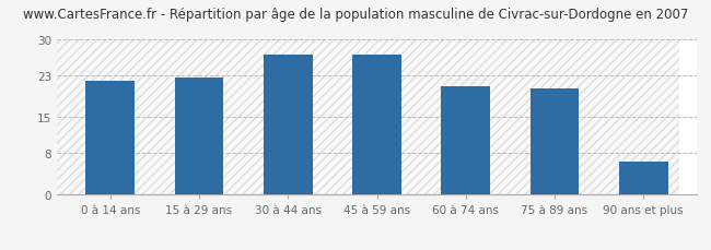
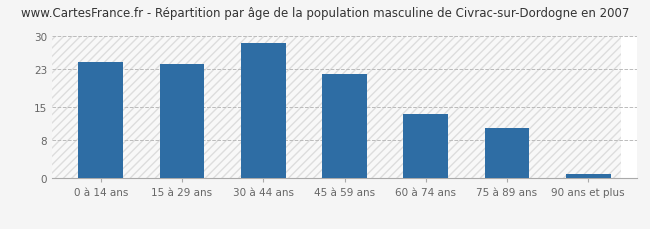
0 à 14 ans: 22.0 -> 24.5
15 à 29 ans: 22.5 -> 24.0
30 à 44 ans: 27.0 -> 28.5
45 à 59 ans: 27.0 -> 22.0
60 à 74 ans: 21.0 -> 13.5
75 à 89 ans: 20.5 -> 10.5
90 ans et plus: 6.5 -> 1.0
